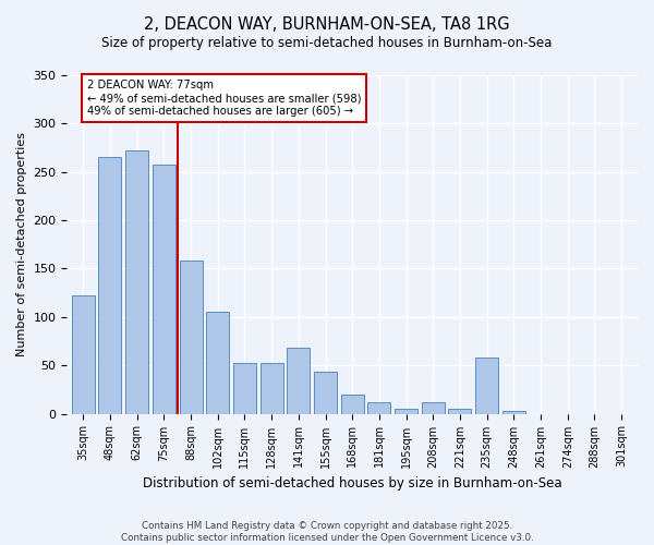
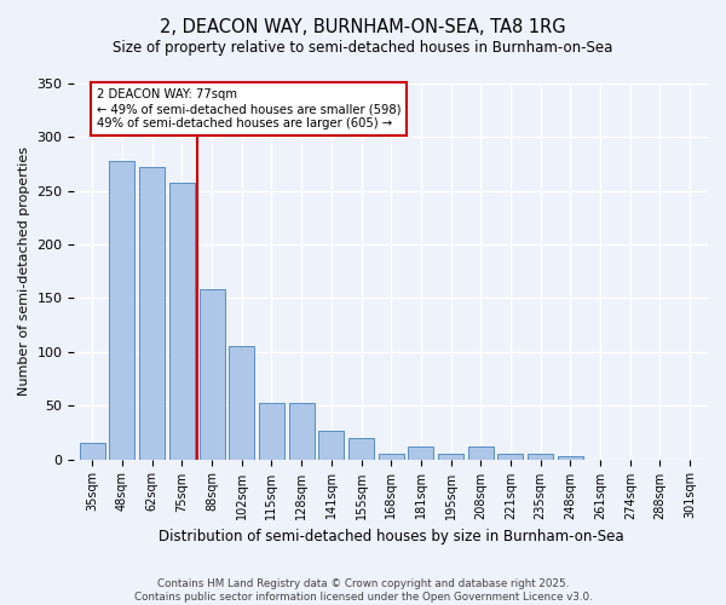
35sqm: 122 -> 15
48sqm: 266 -> 278
141sqm: 68 -> 27
155sqm: 44 -> 20
168sqm: 20 -> 5
235sqm: 58 -> 5
